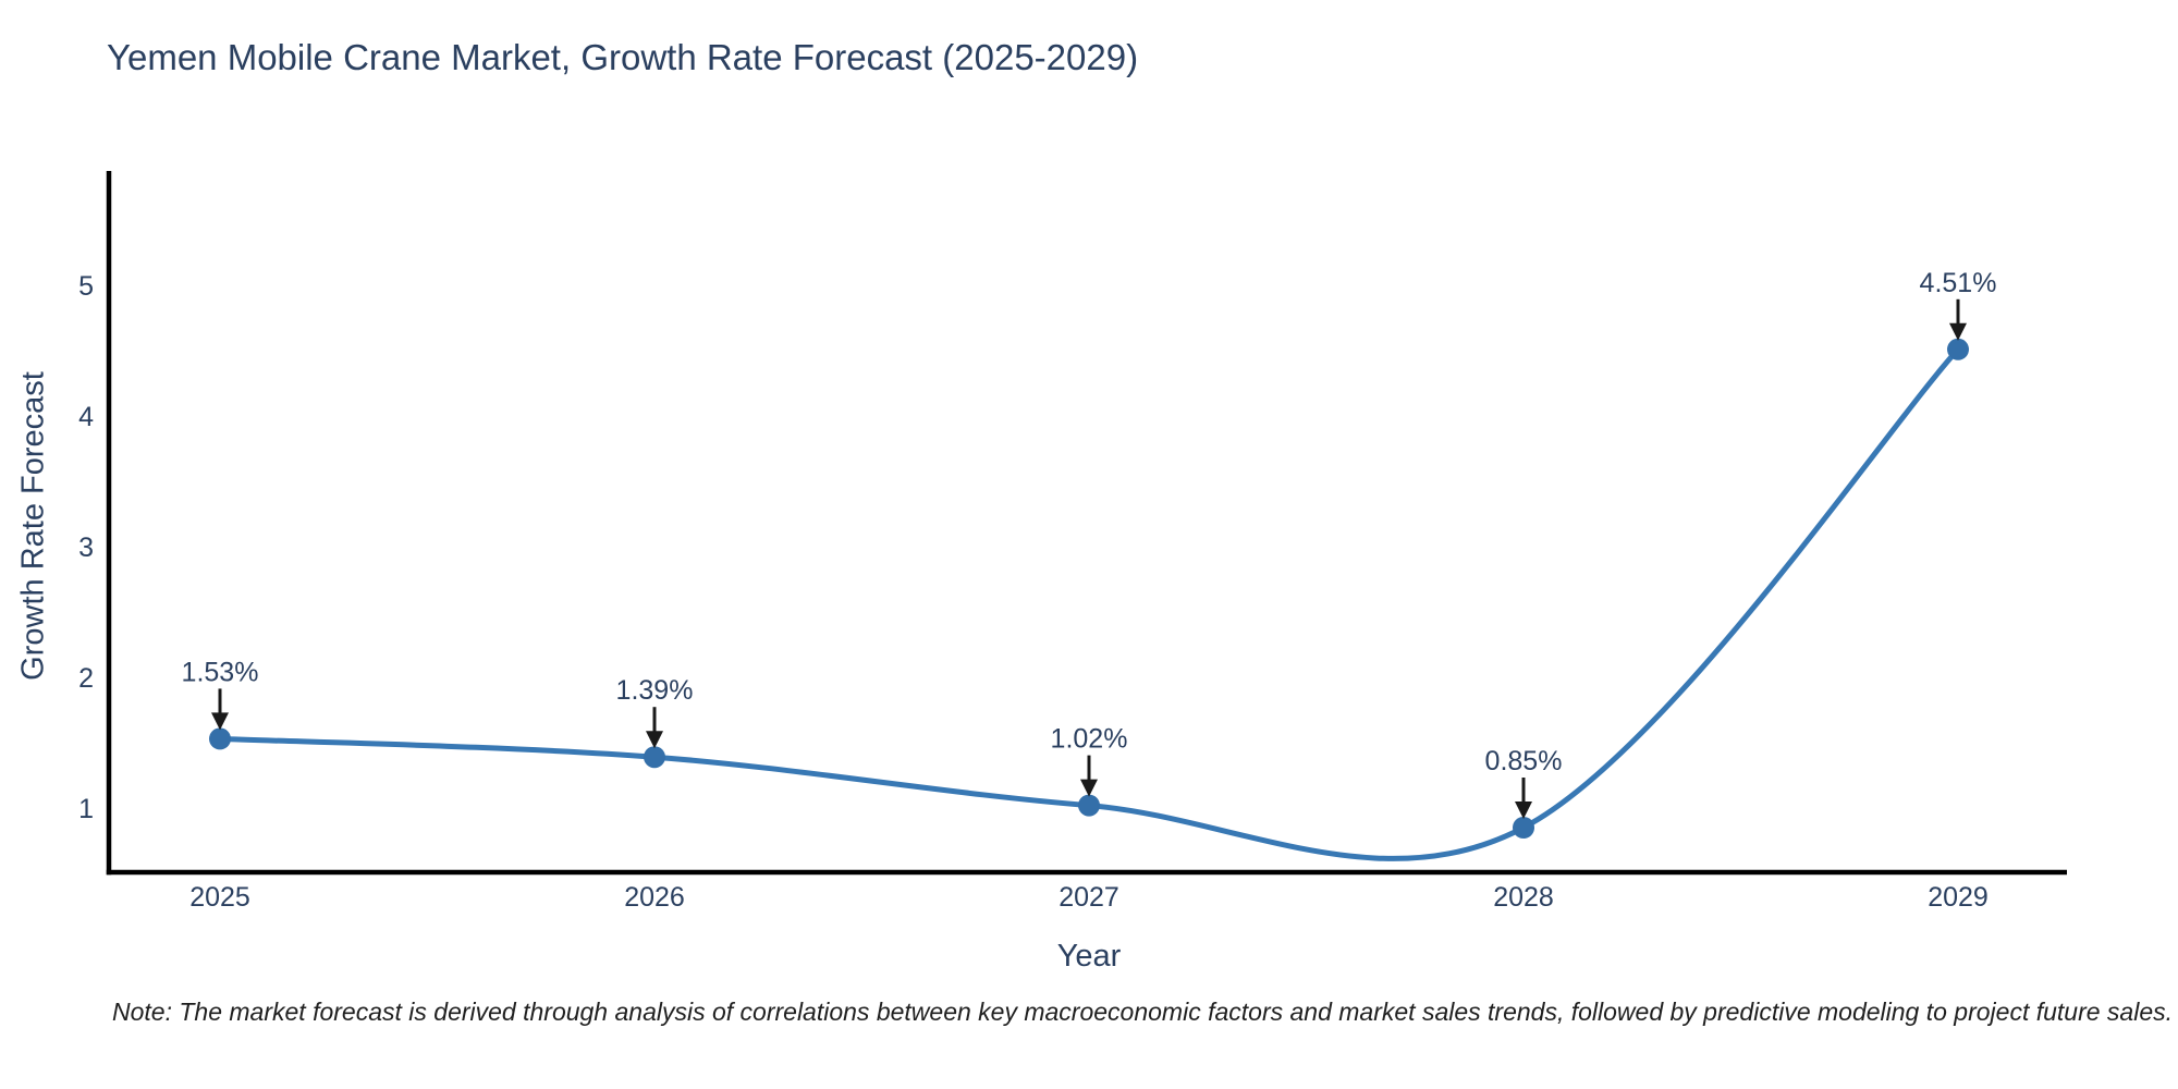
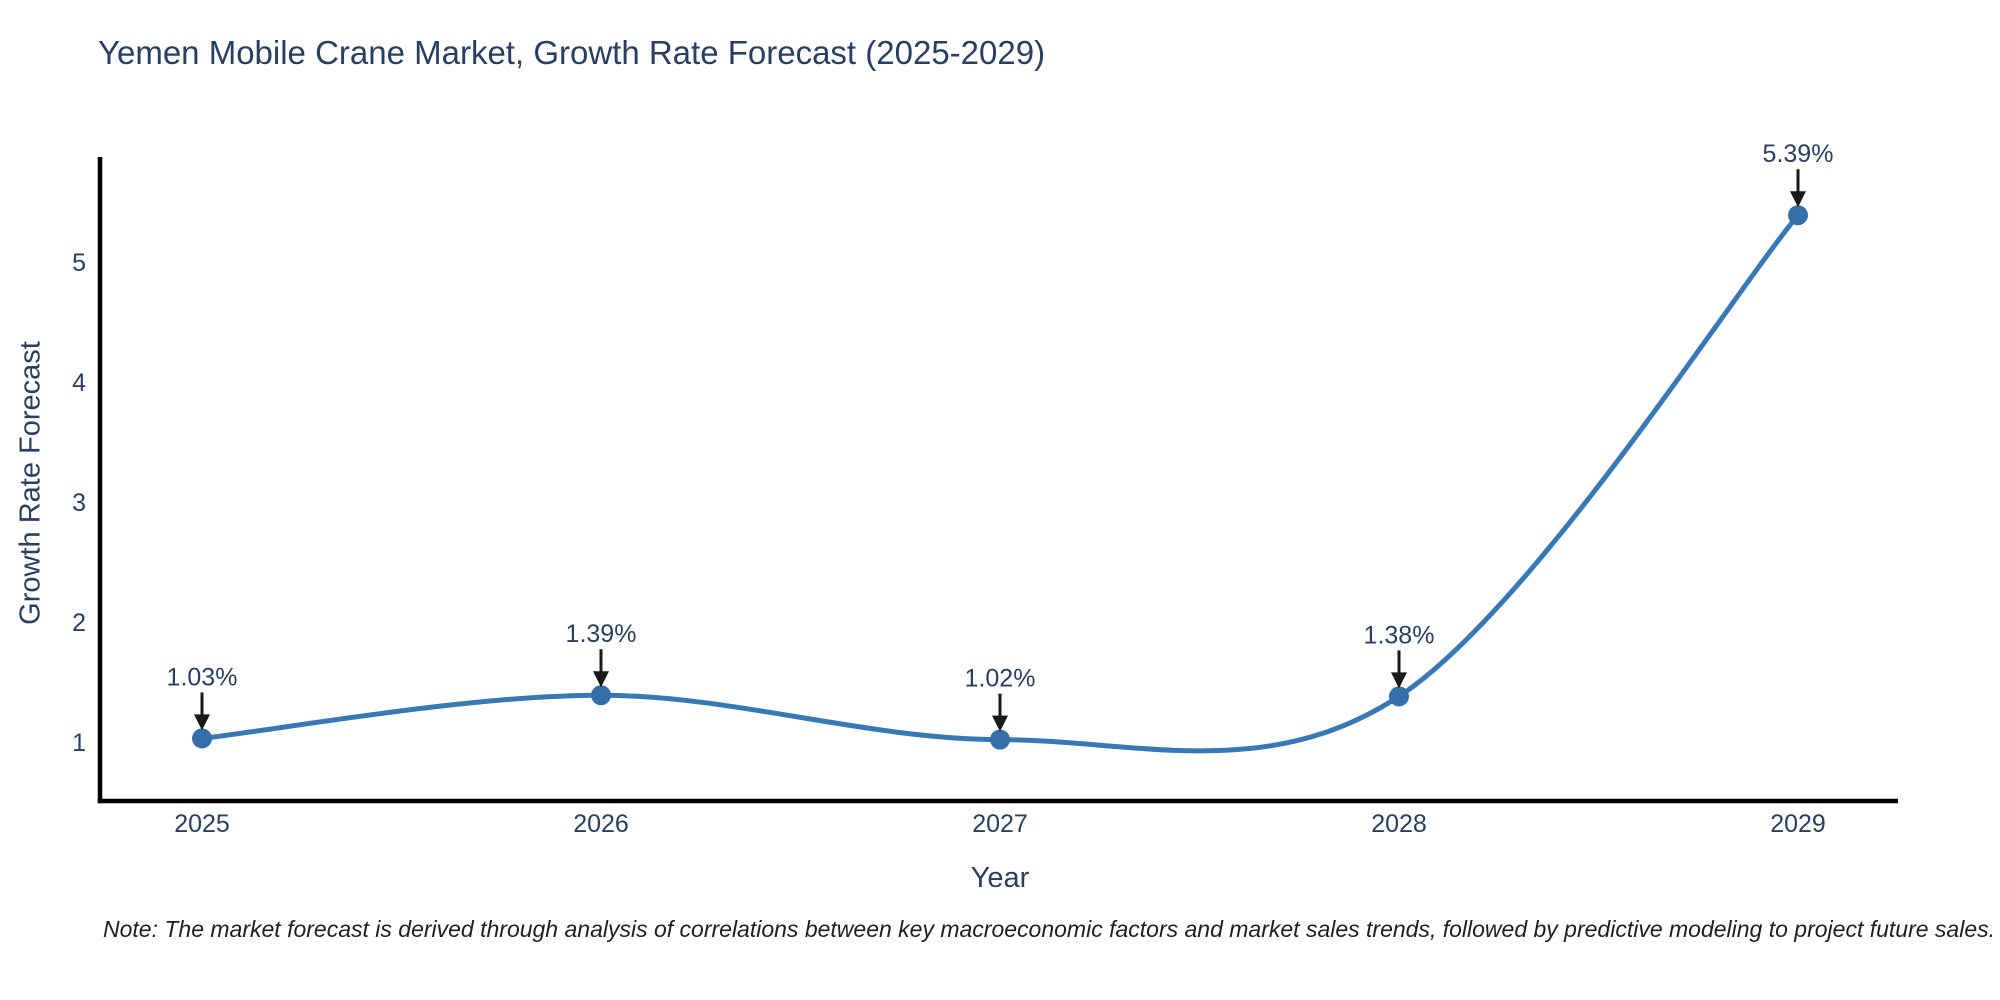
2025: 1.53% -> 1.03%
2028: 0.85% -> 1.38%
2029: 4.51% -> 5.39%
